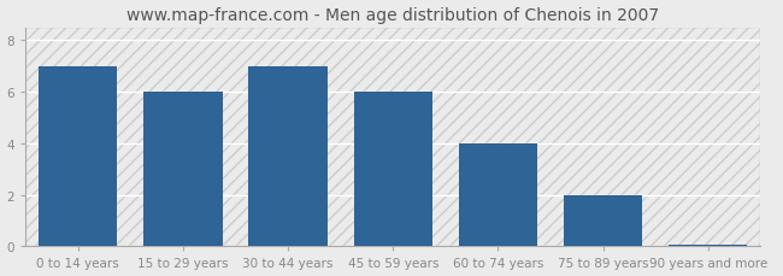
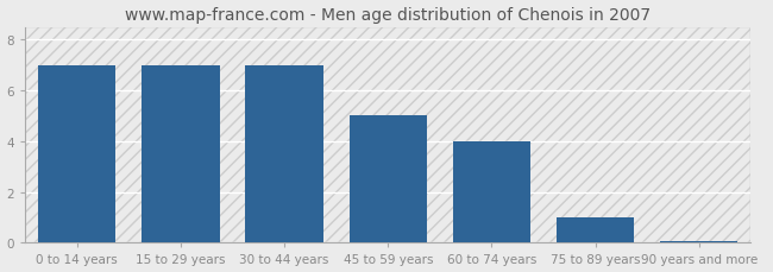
15 to 29 years: 6.00 -> 7.00
45 to 59 years: 6.00 -> 5.00
75 to 89 years: 2.00 -> 1.00
